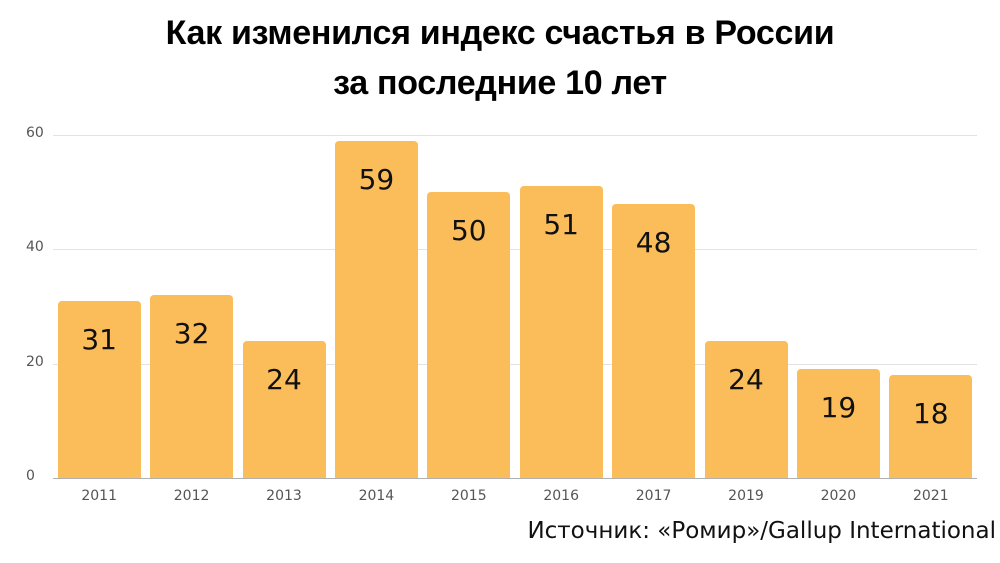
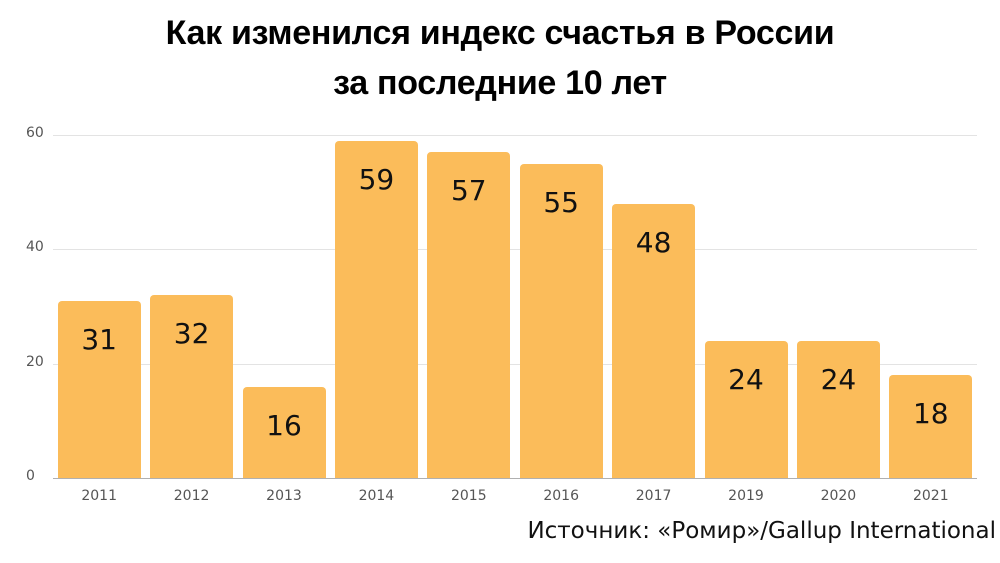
2013: 24 -> 16
2015: 50 -> 57
2016: 51 -> 55
2020: 19 -> 24
